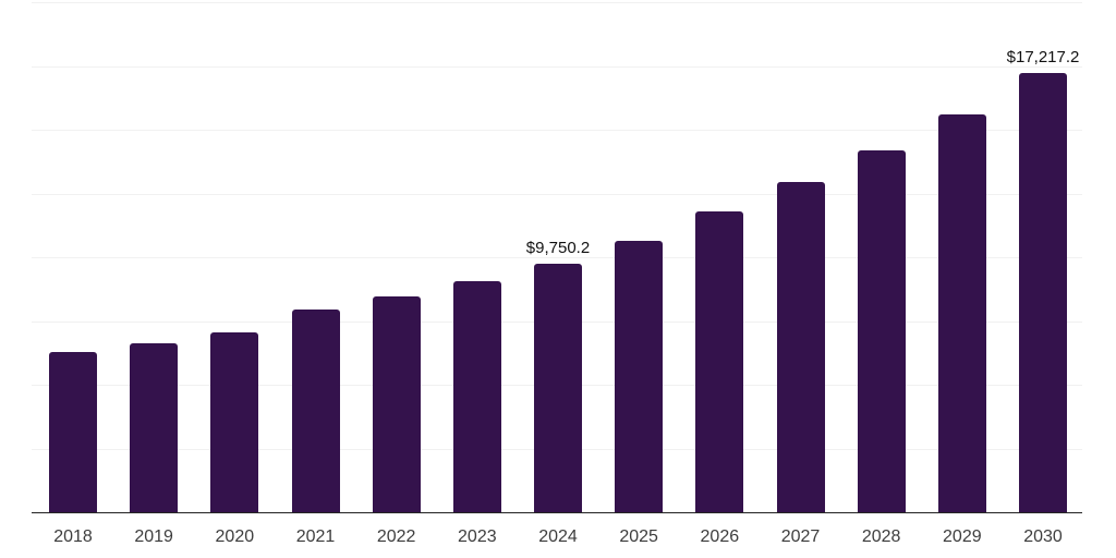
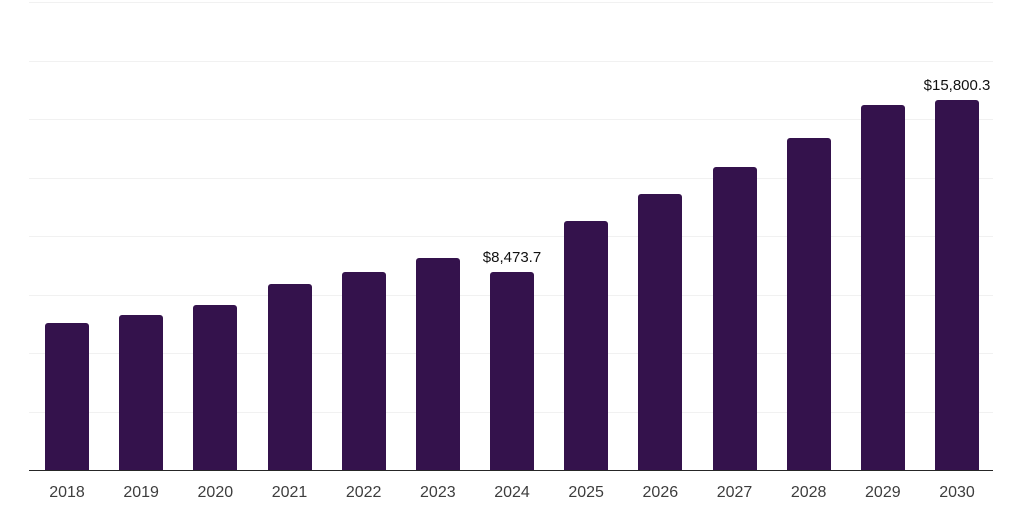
2024: $9,750.2 -> $8,473.7
2030: $17,217.2 -> $15,800.3
